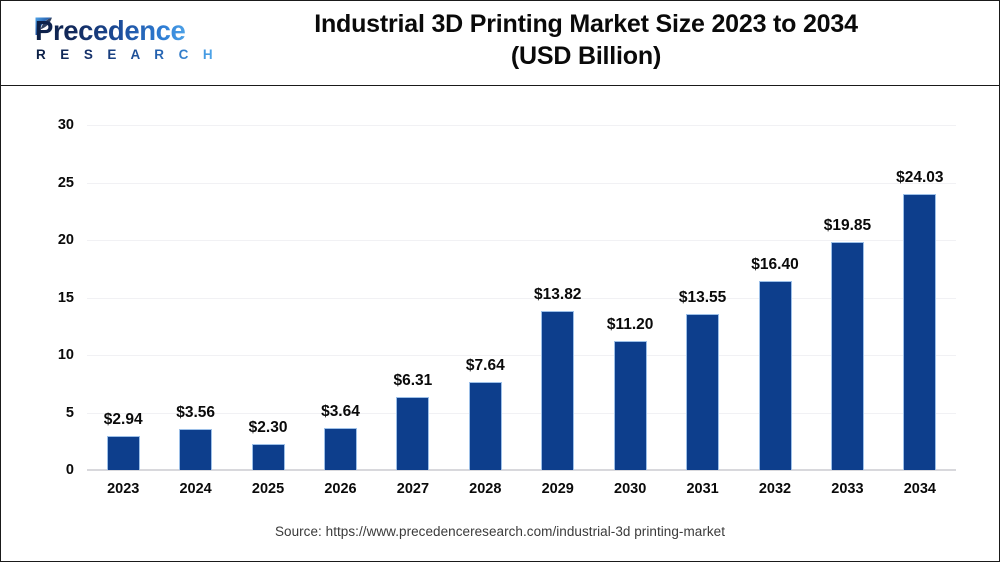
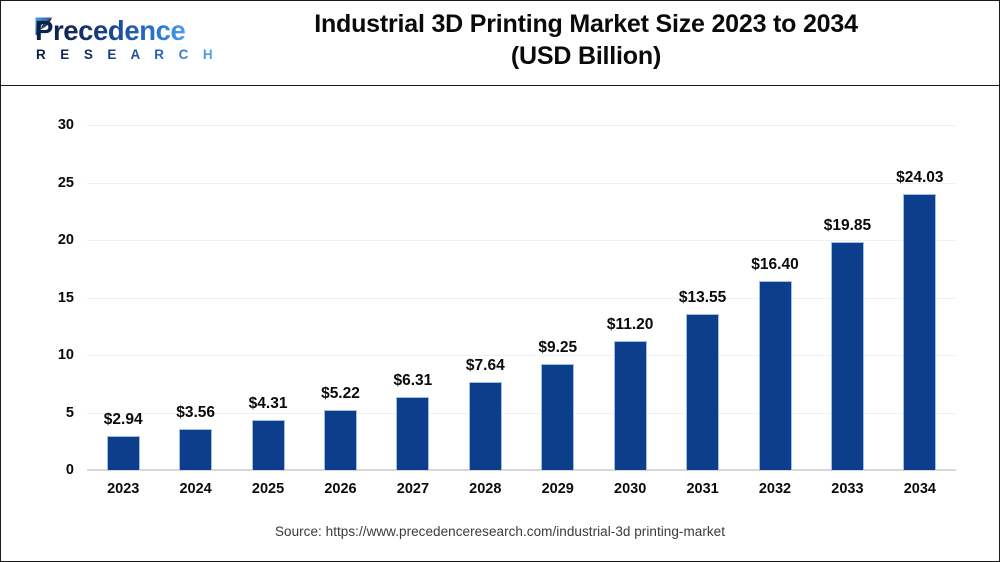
2025: $2.30 -> $4.31
2026: $3.64 -> $5.22
2029: $13.82 -> $9.25
